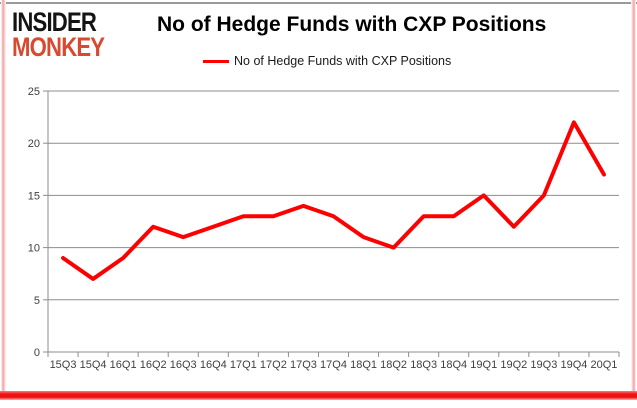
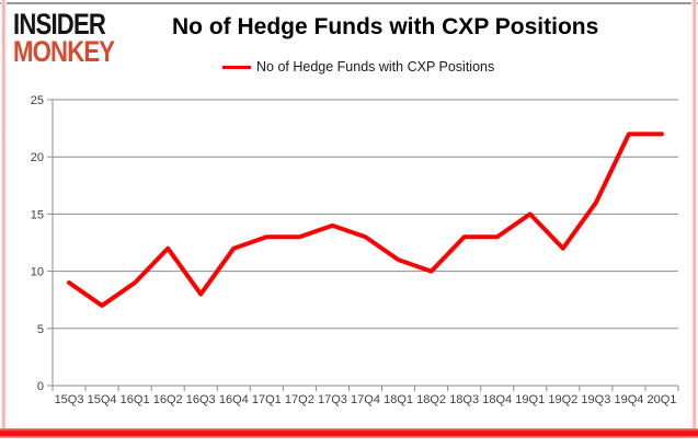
16Q3: 11 -> 8
19Q3: 15 -> 16
20Q1: 17 -> 22
